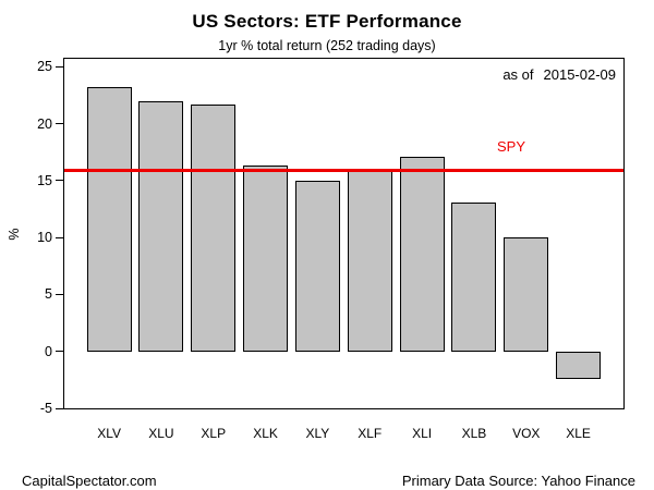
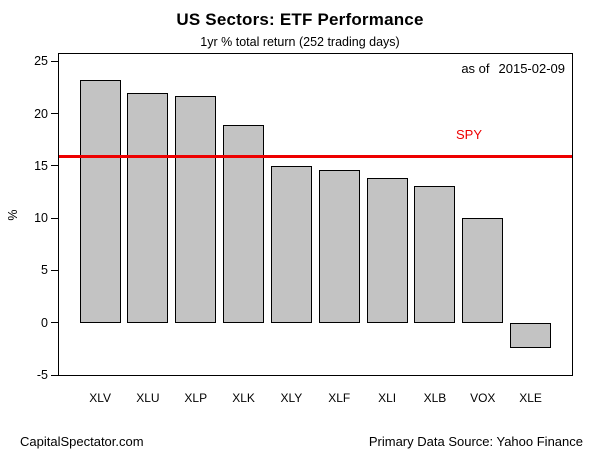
XLK: 16.3 -> 18.9
XLF: 16.0 -> 14.6
XLI: 17.1 -> 13.8
